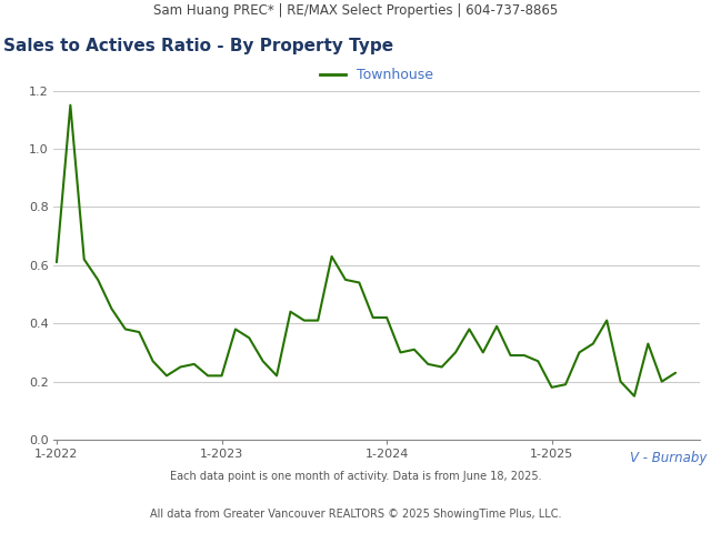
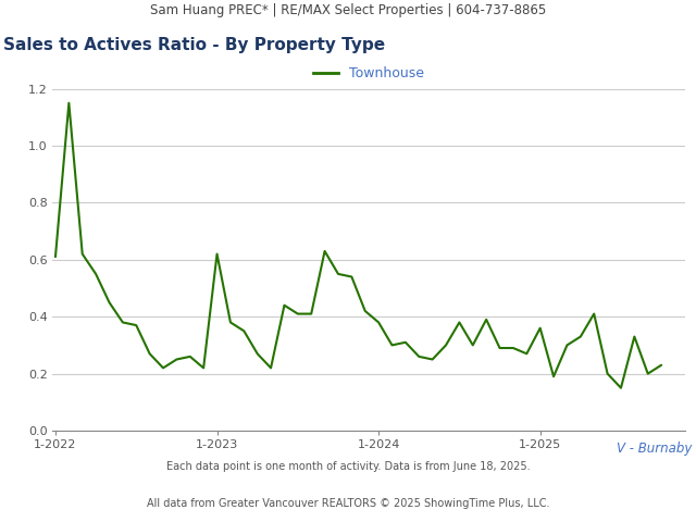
1-2023: 0.22 -> 0.62
1-2024: 0.42 -> 0.38
1-2025: 0.18 -> 0.36
